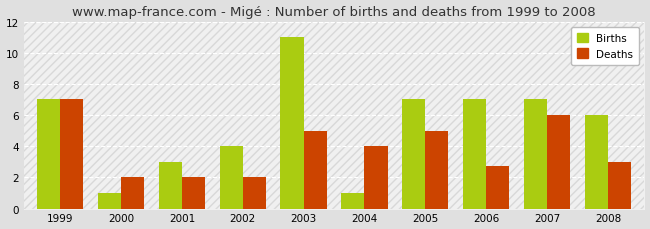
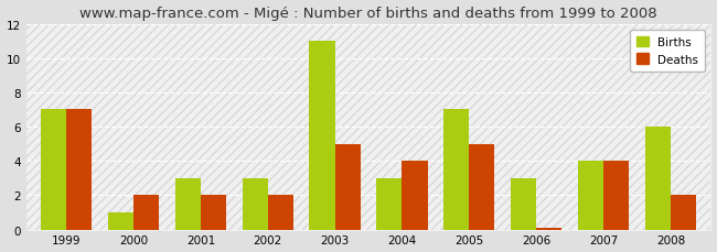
Births/2002: 4 -> 3
Births/2004: 1 -> 3
Births/2006: 7 -> 3
Deaths/2006: 2.7 -> 0.1
Births/2007: 7 -> 4
Deaths/2007: 6.0 -> 4.0
Deaths/2008: 3.0 -> 2.0
